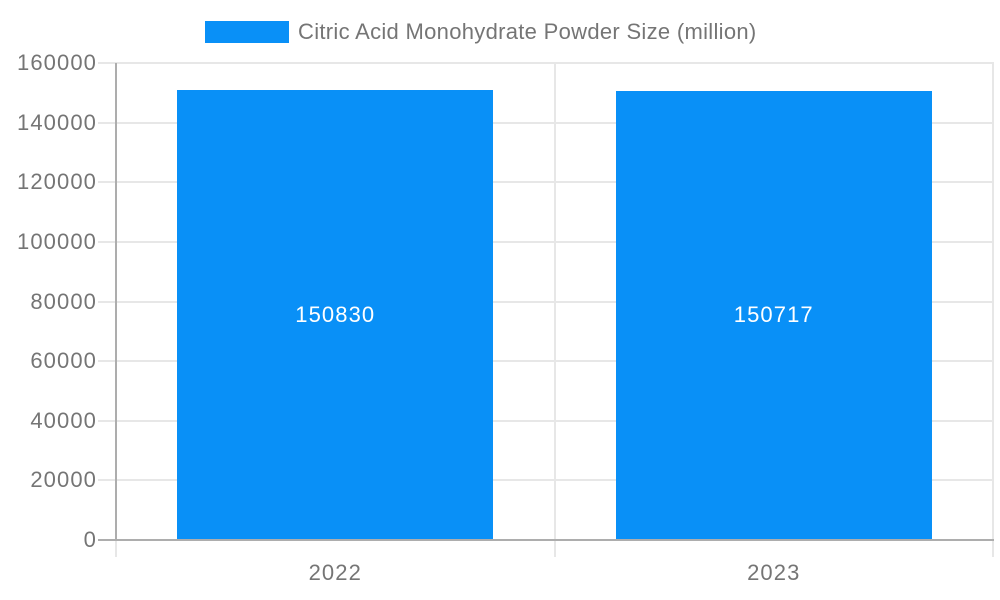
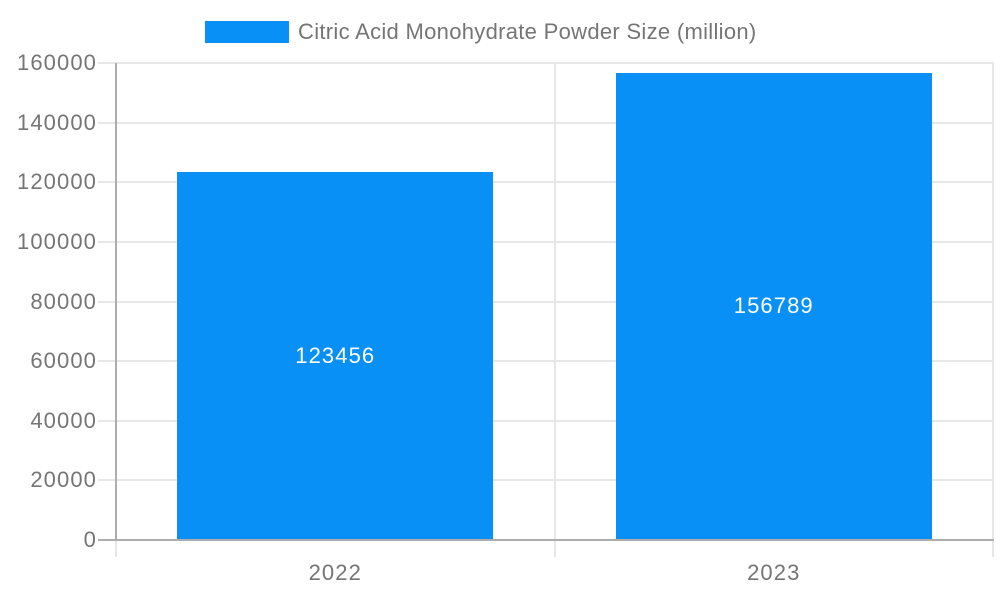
2022: 150830 -> 123456
2023: 150717 -> 156789
